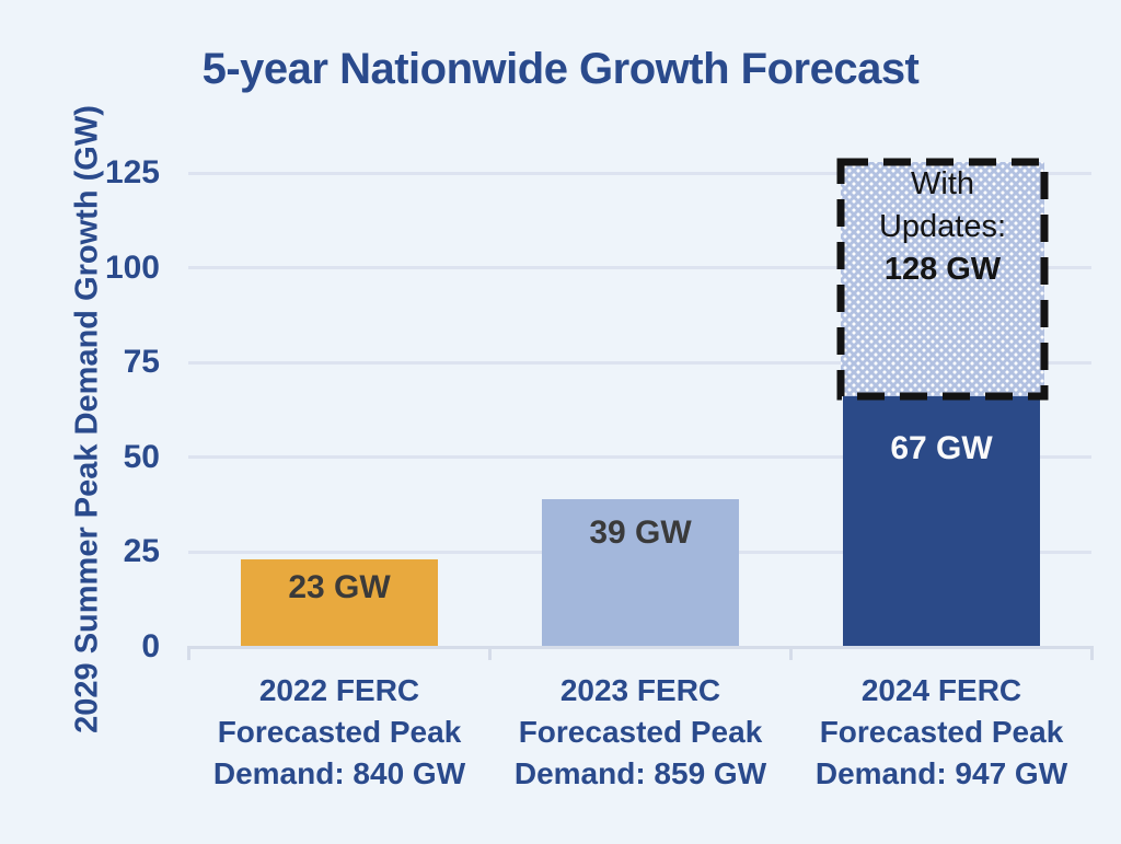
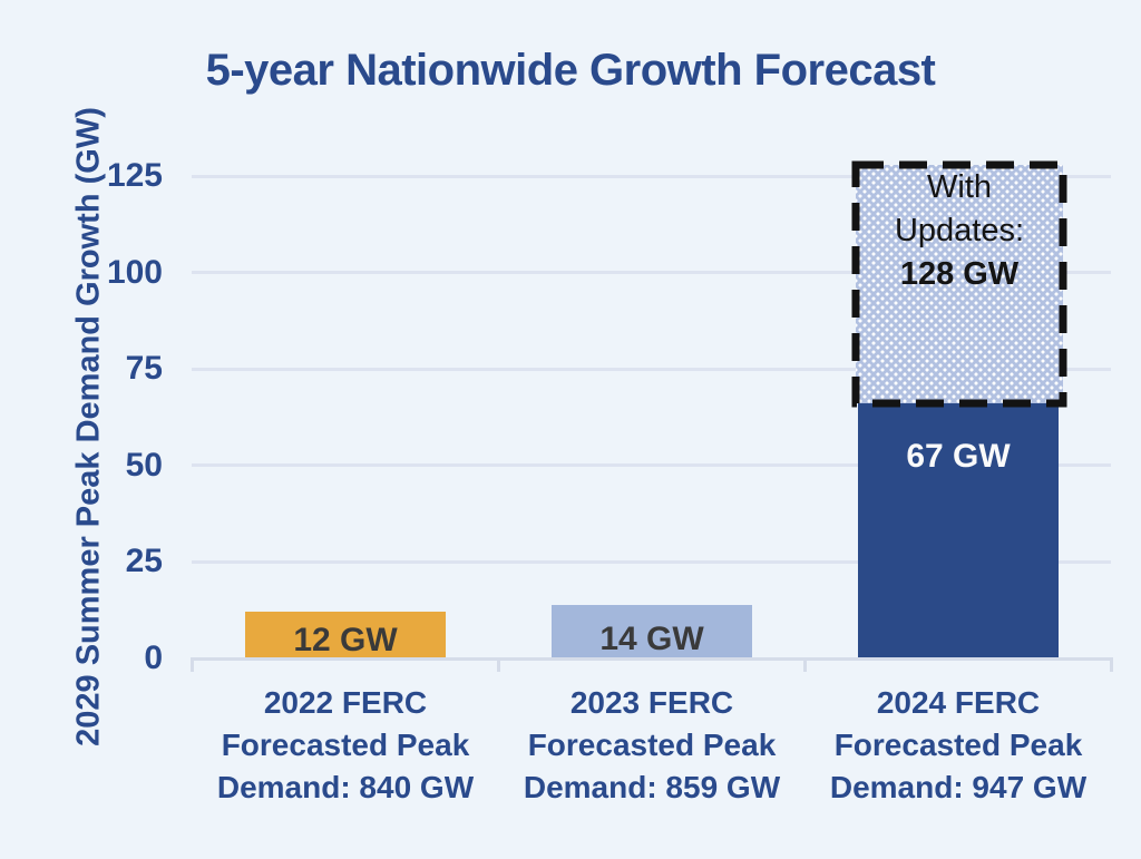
2022 FERC Forecasted Peak Demand: 840 GW: 23 -> 12
2023 FERC Forecasted Peak Demand: 859 GW: 39 -> 14
